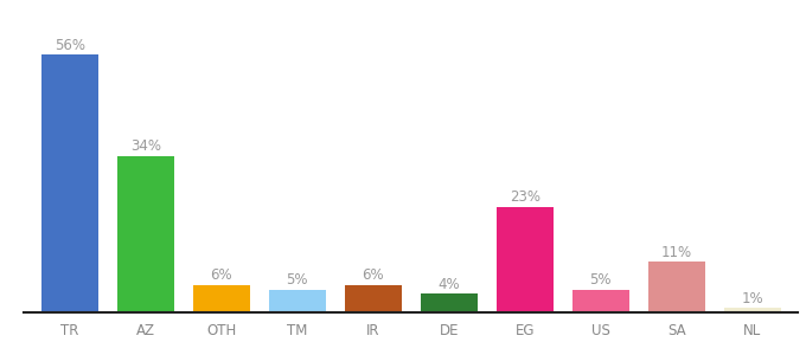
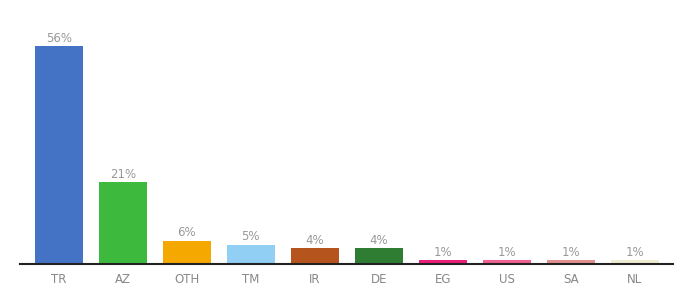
AZ: 34% -> 21%
IR: 6% -> 4%
EG: 23% -> 1%
US: 5% -> 1%
SA: 11% -> 1%
